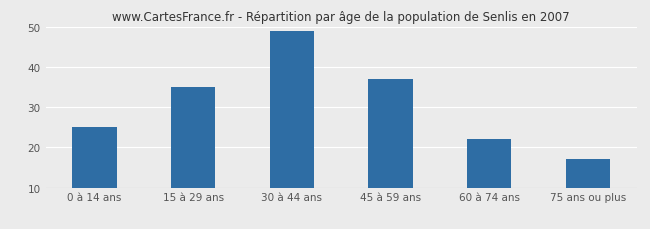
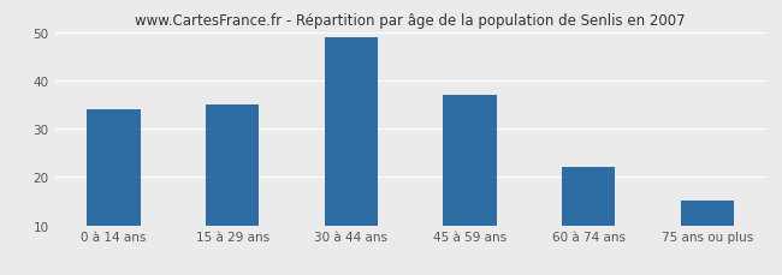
0 à 14 ans: 25 -> 34
75 ans ou plus: 17 -> 15
